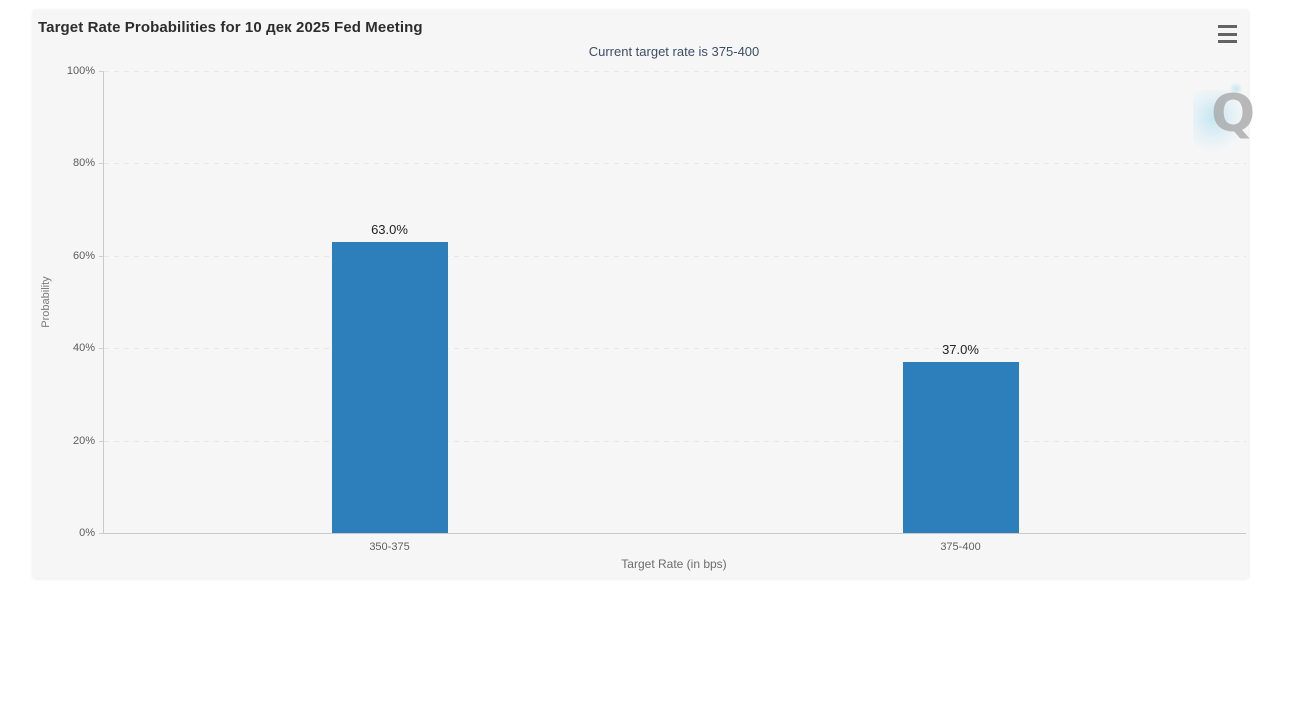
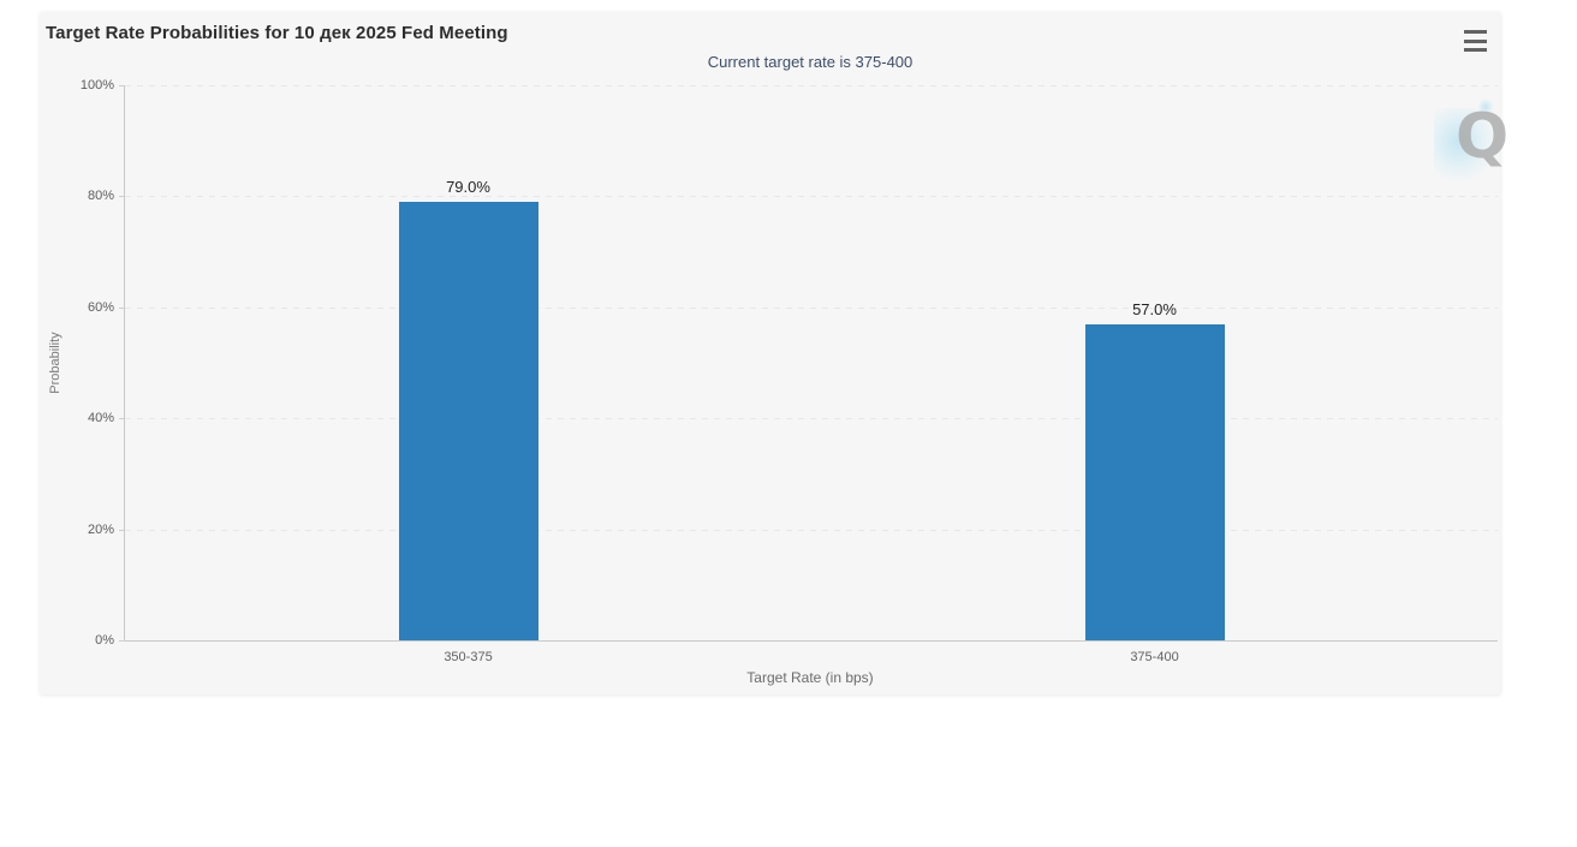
350-375: 63.0% -> 79.0%
375-400: 37.0% -> 57.0%
